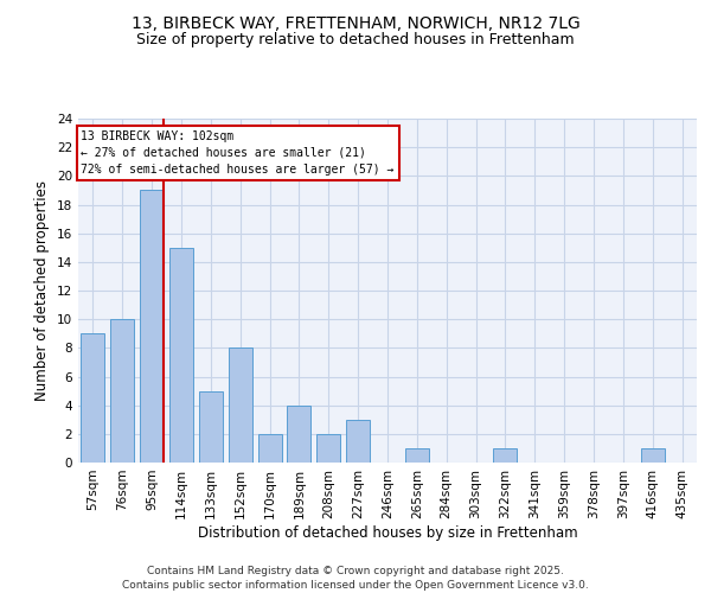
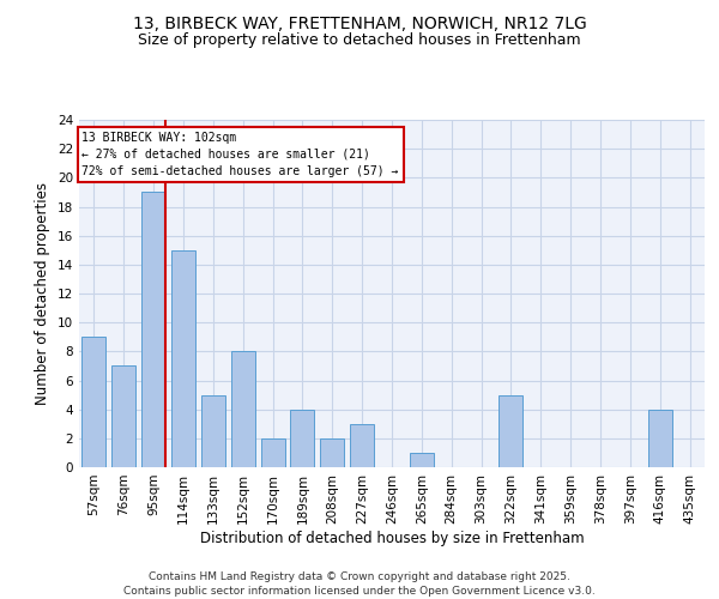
76sqm: 10 -> 7
322sqm: 1 -> 5
416sqm: 1 -> 4
